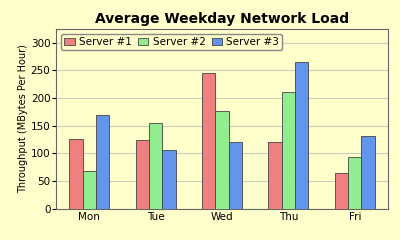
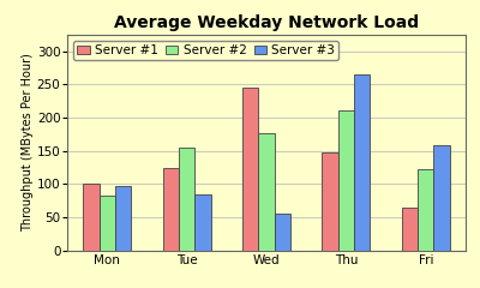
Server #1/Mon: 126 -> 100
Server #2/Mon: 68 -> 83
Server #3/Mon: 170 -> 98
Server #3/Tue: 106 -> 85
Server #3/Wed: 120 -> 55
Server #1/Thu: 120 -> 147
Server #2/Fri: 94 -> 123
Server #3/Fri: 132 -> 158
